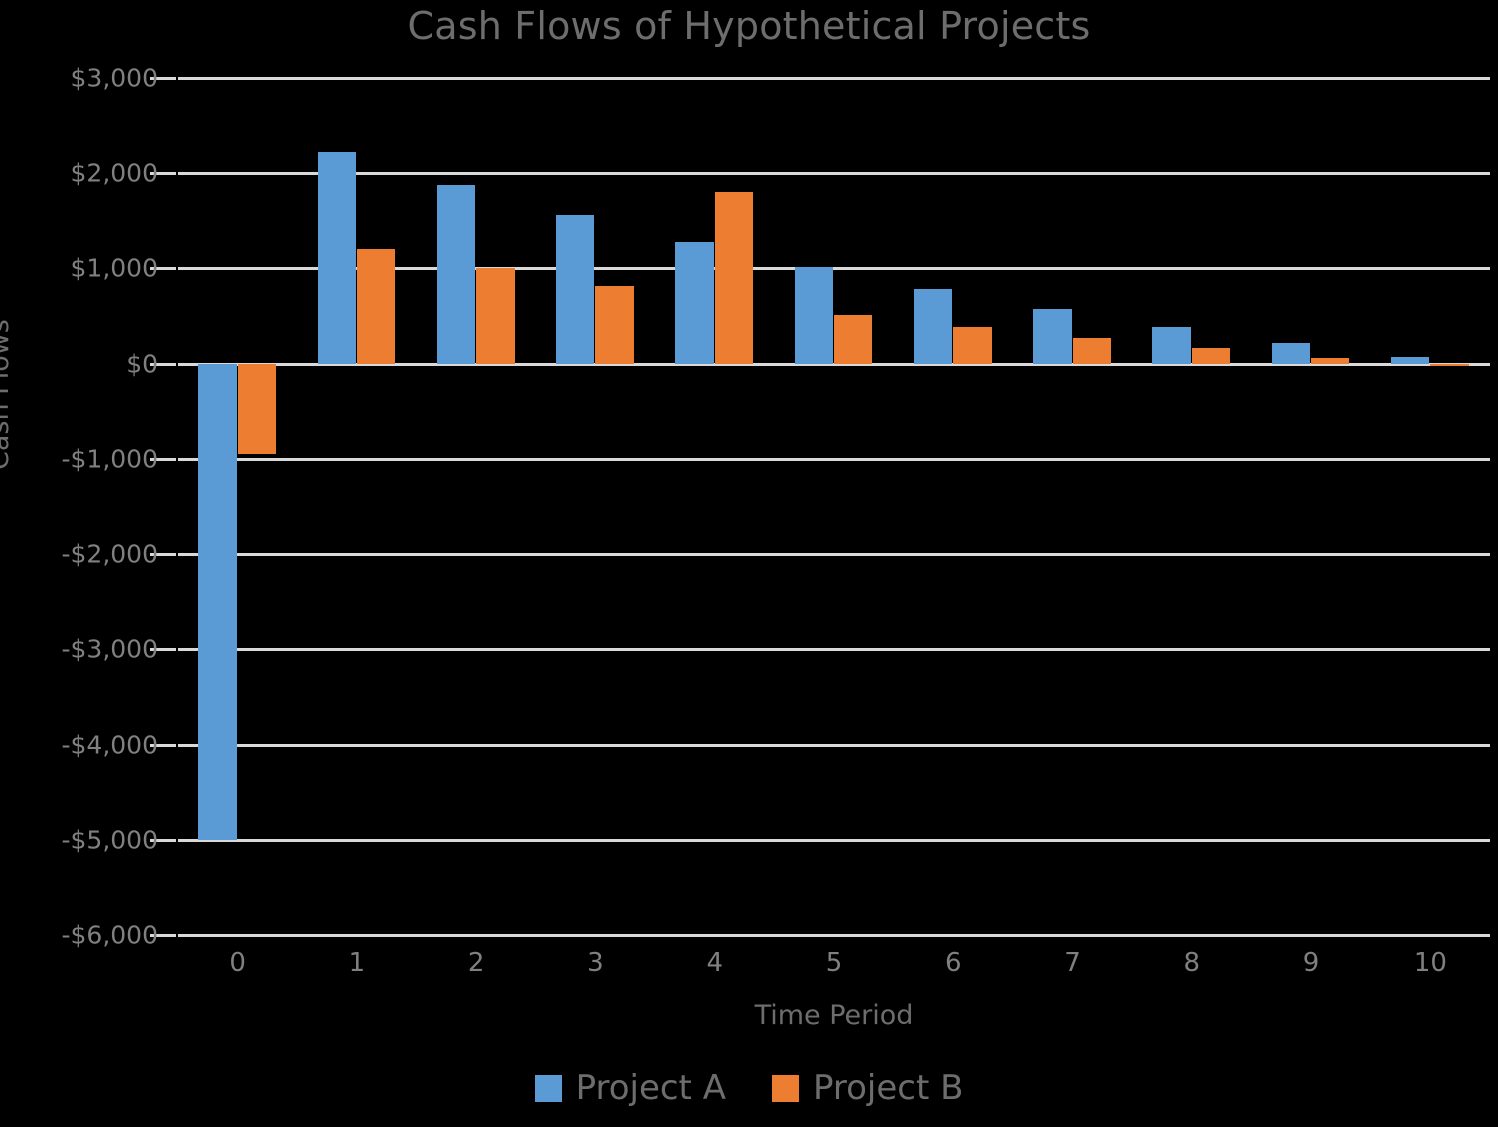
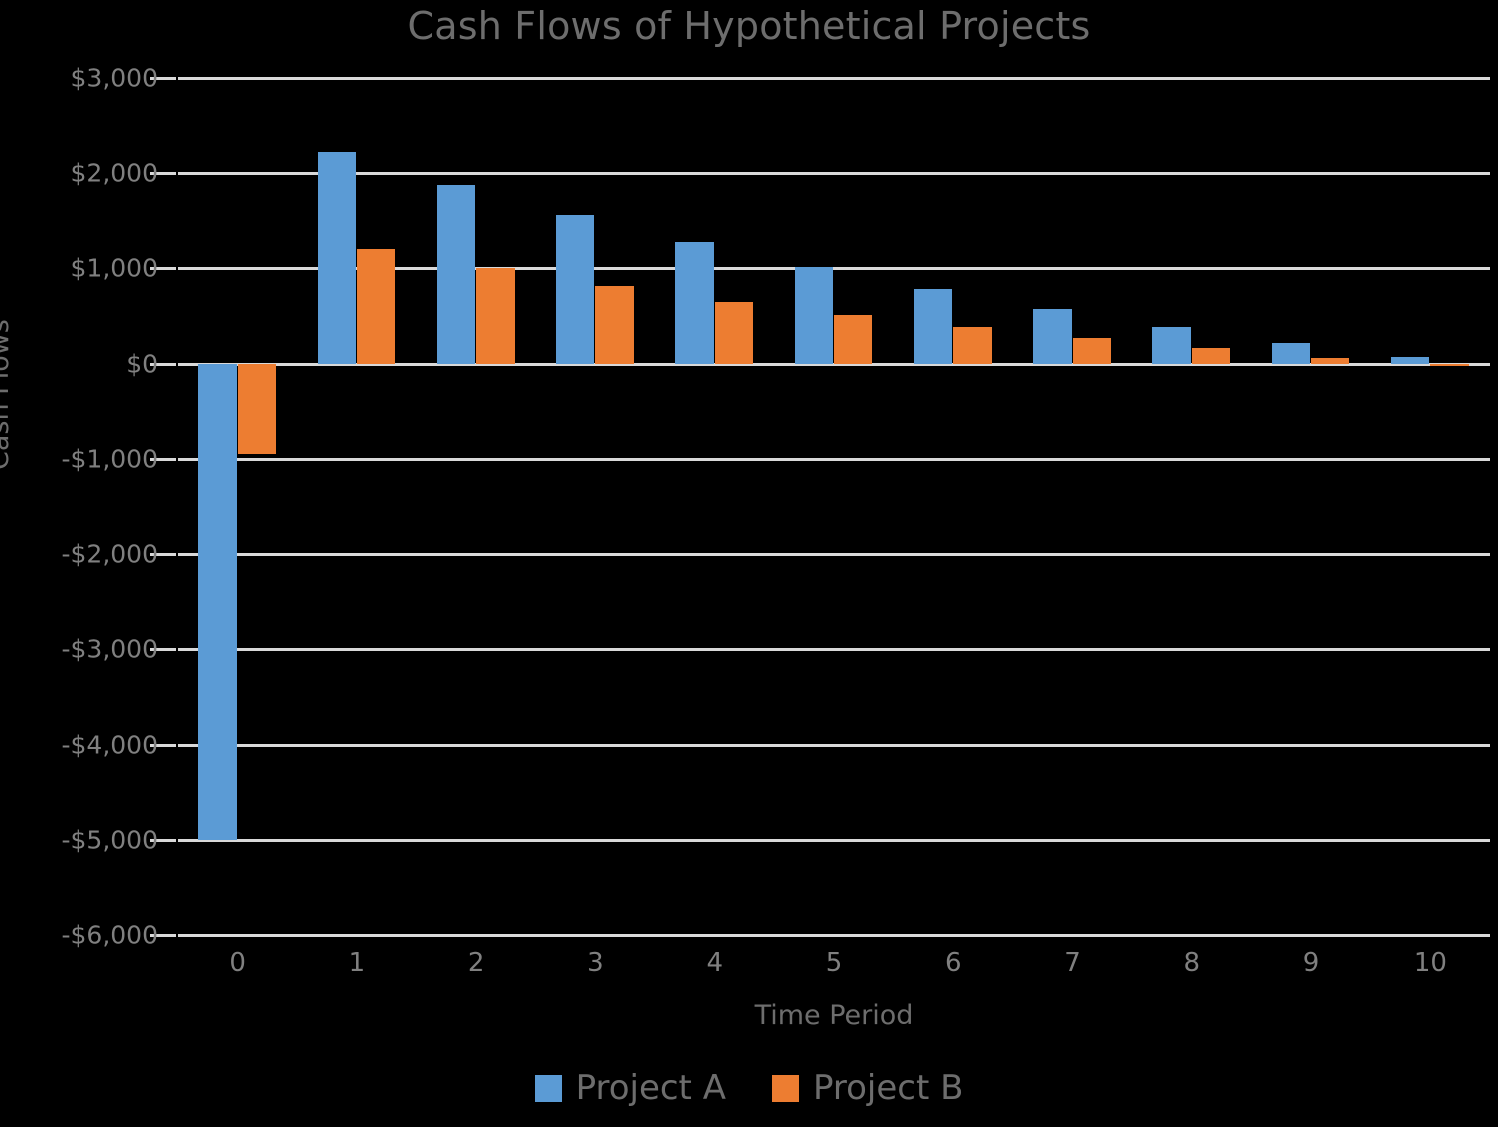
Project B/4: $1800 -> $600
